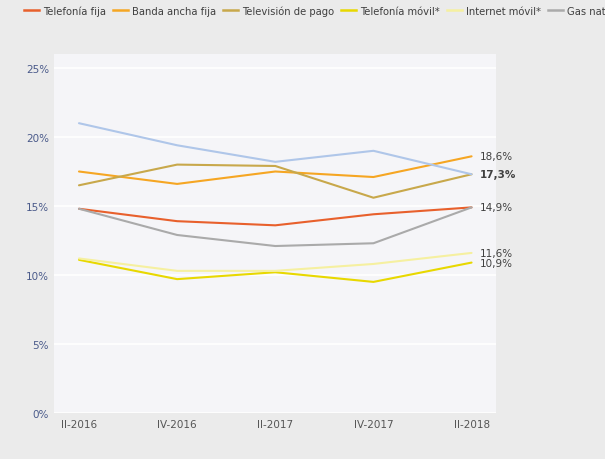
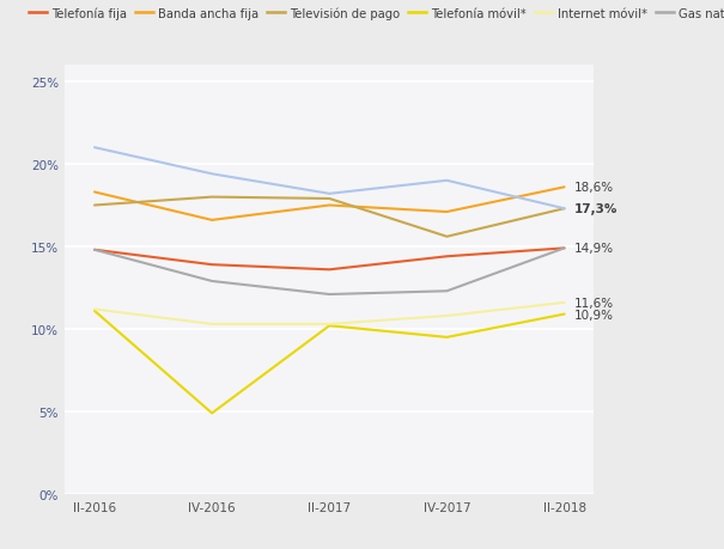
Banda ancha fija/II-2016: 17.5% -> 18.3%
Televisión de pago/II-2016: 16.5% -> 17.5%
Telefonía móvil*/IV-2016: 9.7% -> 4.9%
